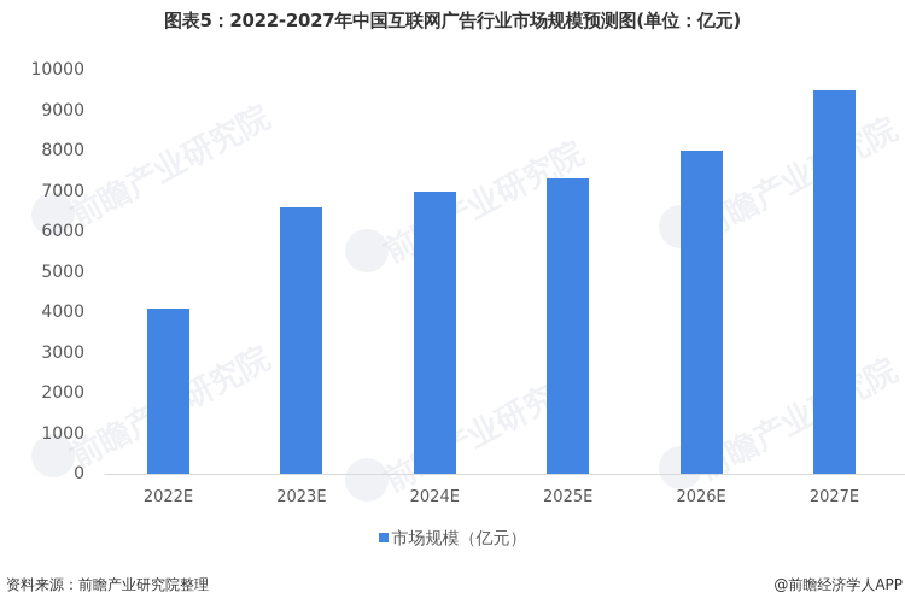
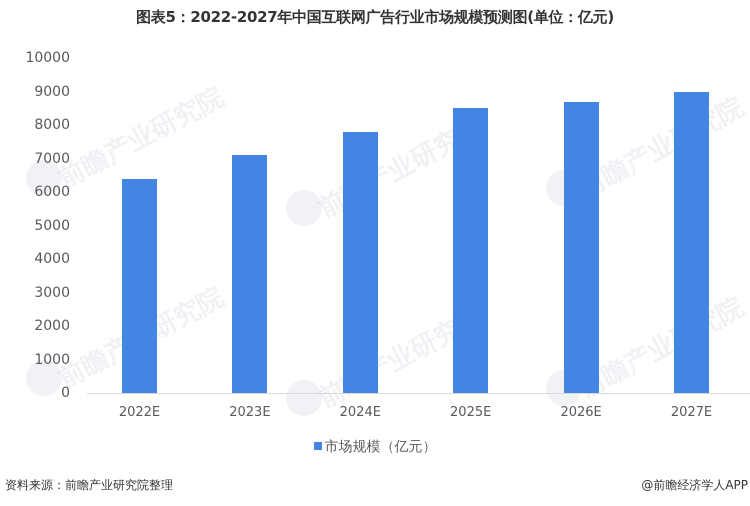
2022E: 4100 -> 6400
2023E: 6600 -> 7100
2024E: 7000 -> 7800
2025E: 7300 -> 8500
2026E: 8000 -> 8700
2027E: 9500 -> 9000
